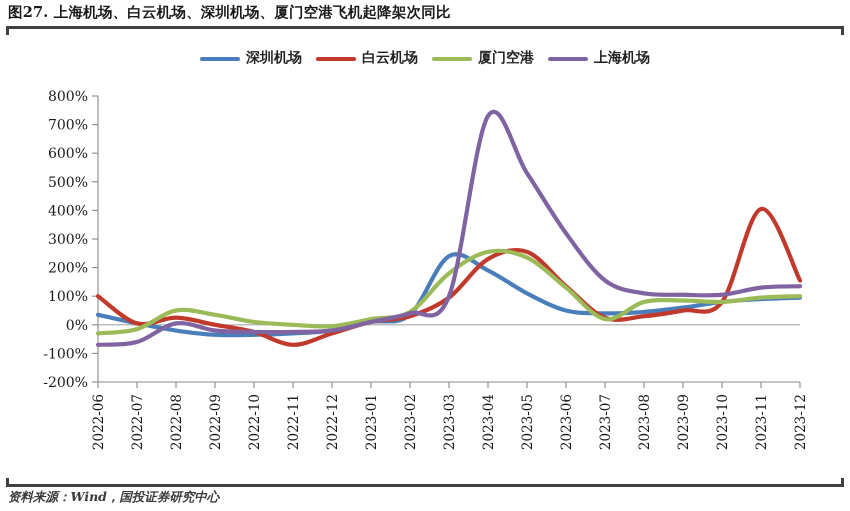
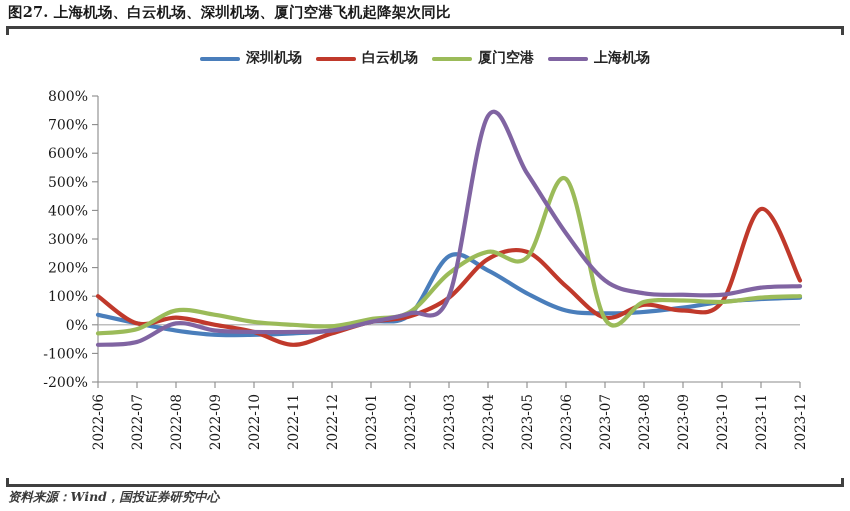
厦门空港/2023-06: 130% -> 510%
白云机场/2023-08: 30% -> 70%
